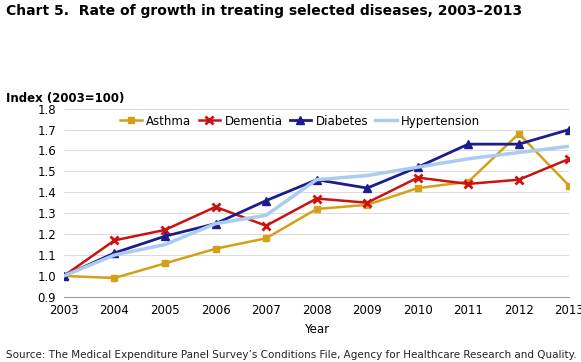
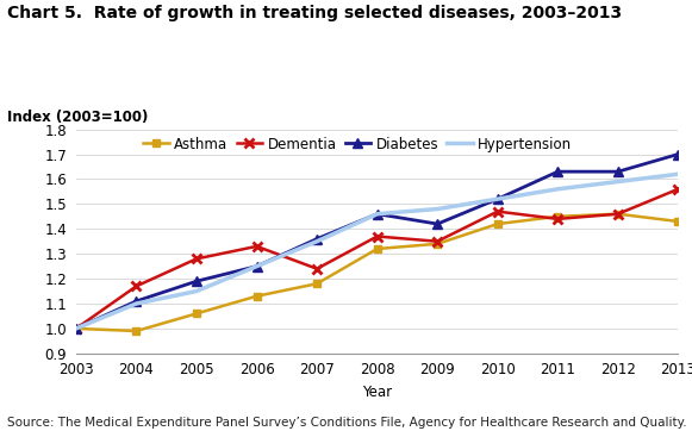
Dementia/2005: 1.22 -> 1.28
Hypertension/2007: 1.29 -> 1.35
Asthma/2012: 1.68 -> 1.46
